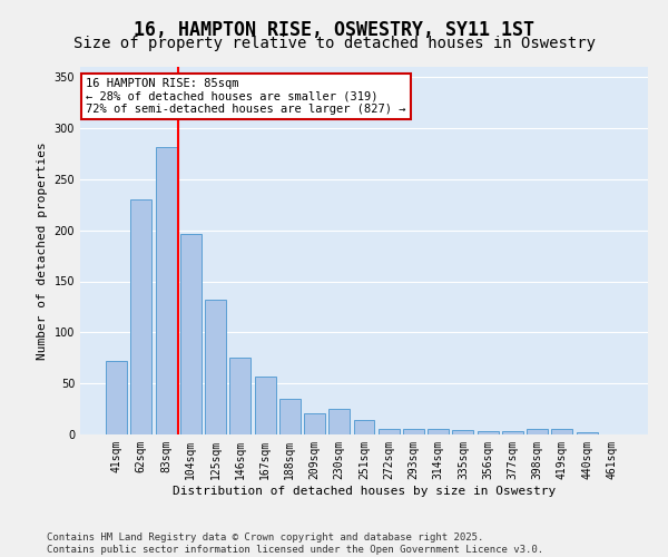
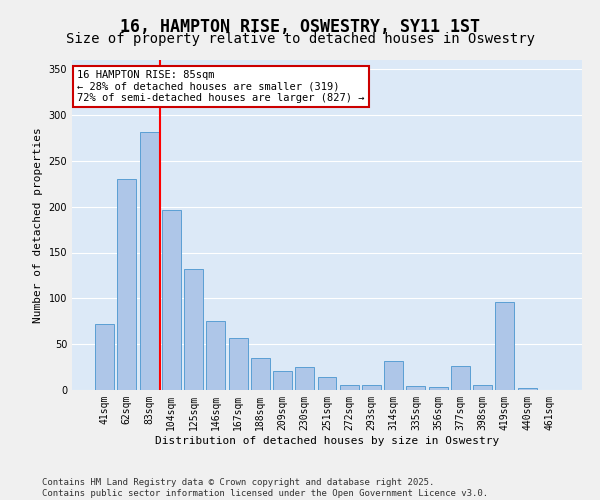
314sqm: 5 -> 32
377sqm: 3 -> 26
419sqm: 6 -> 96
